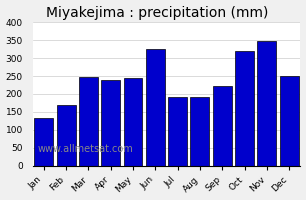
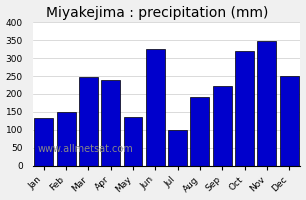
Feb: 168 -> 150
May: 245 -> 135
Jul: 193 -> 100
